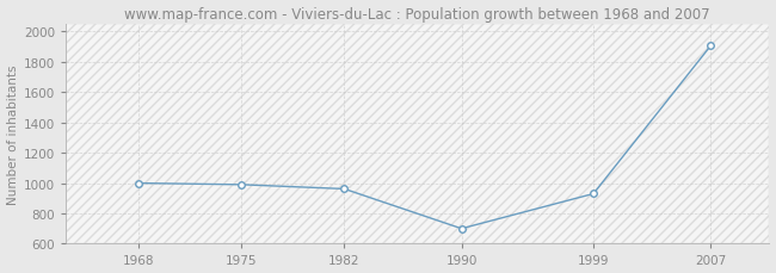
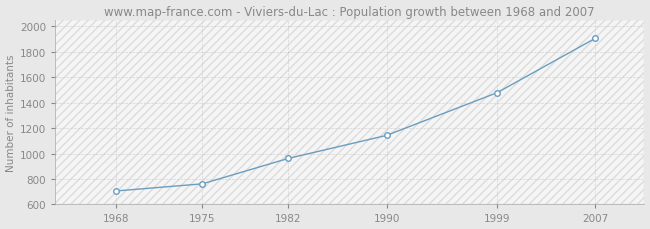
1968: 1000 -> 710
1975: 990 -> 760
1990: 700 -> 1140
1999: 930 -> 1480
